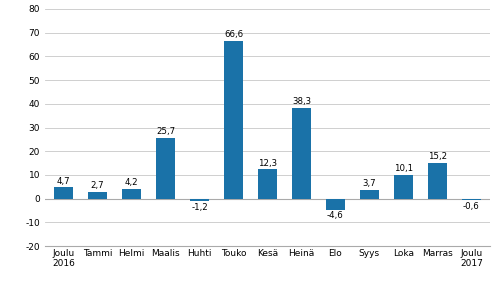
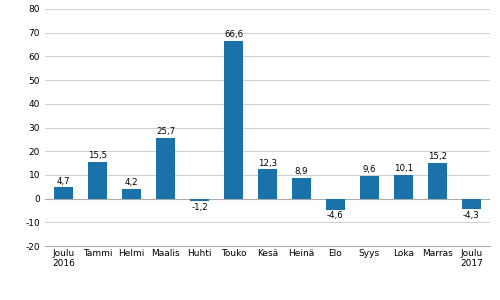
Tammi: 2,7 -> 15,5
Heinä: 38,3 -> 8,9
Syys: 3,7 -> 9,6
Joulu 2017: -0,6 -> -4,3
